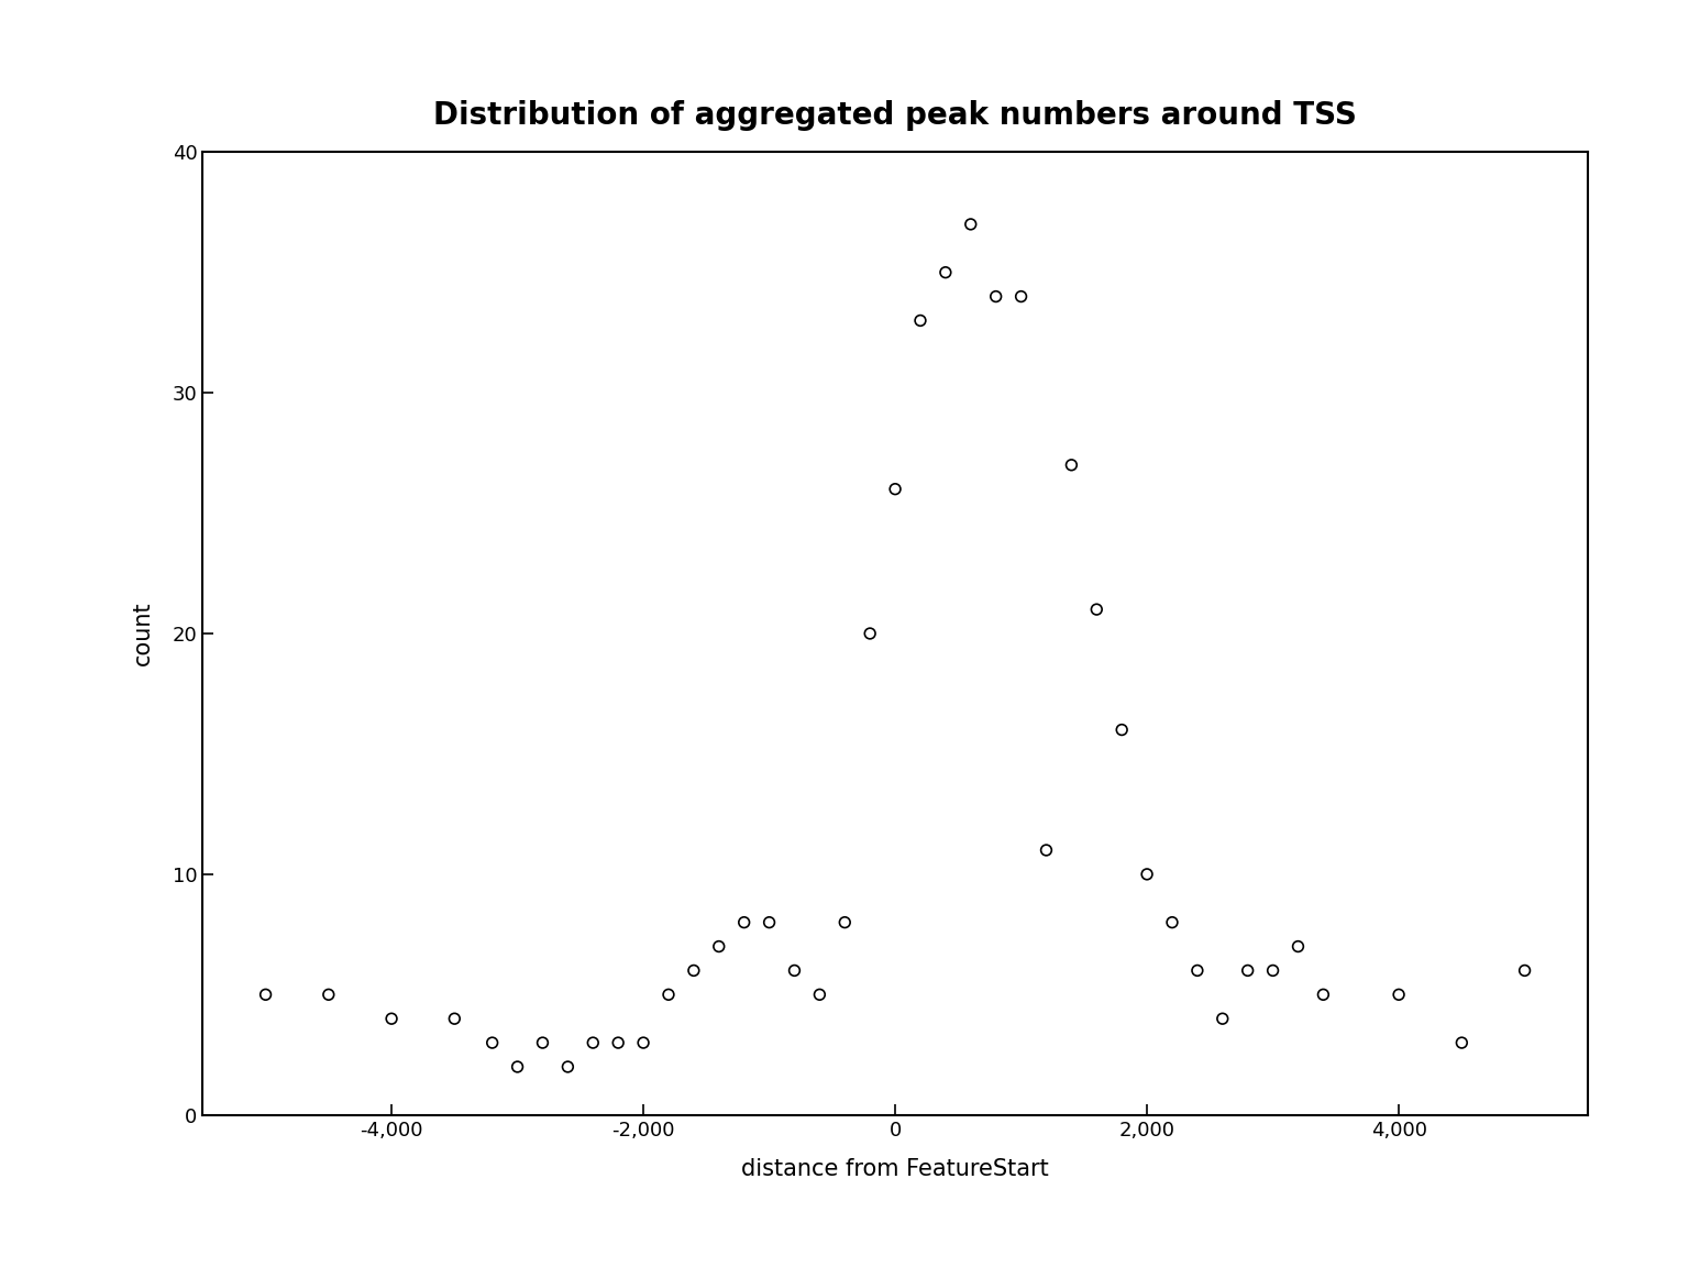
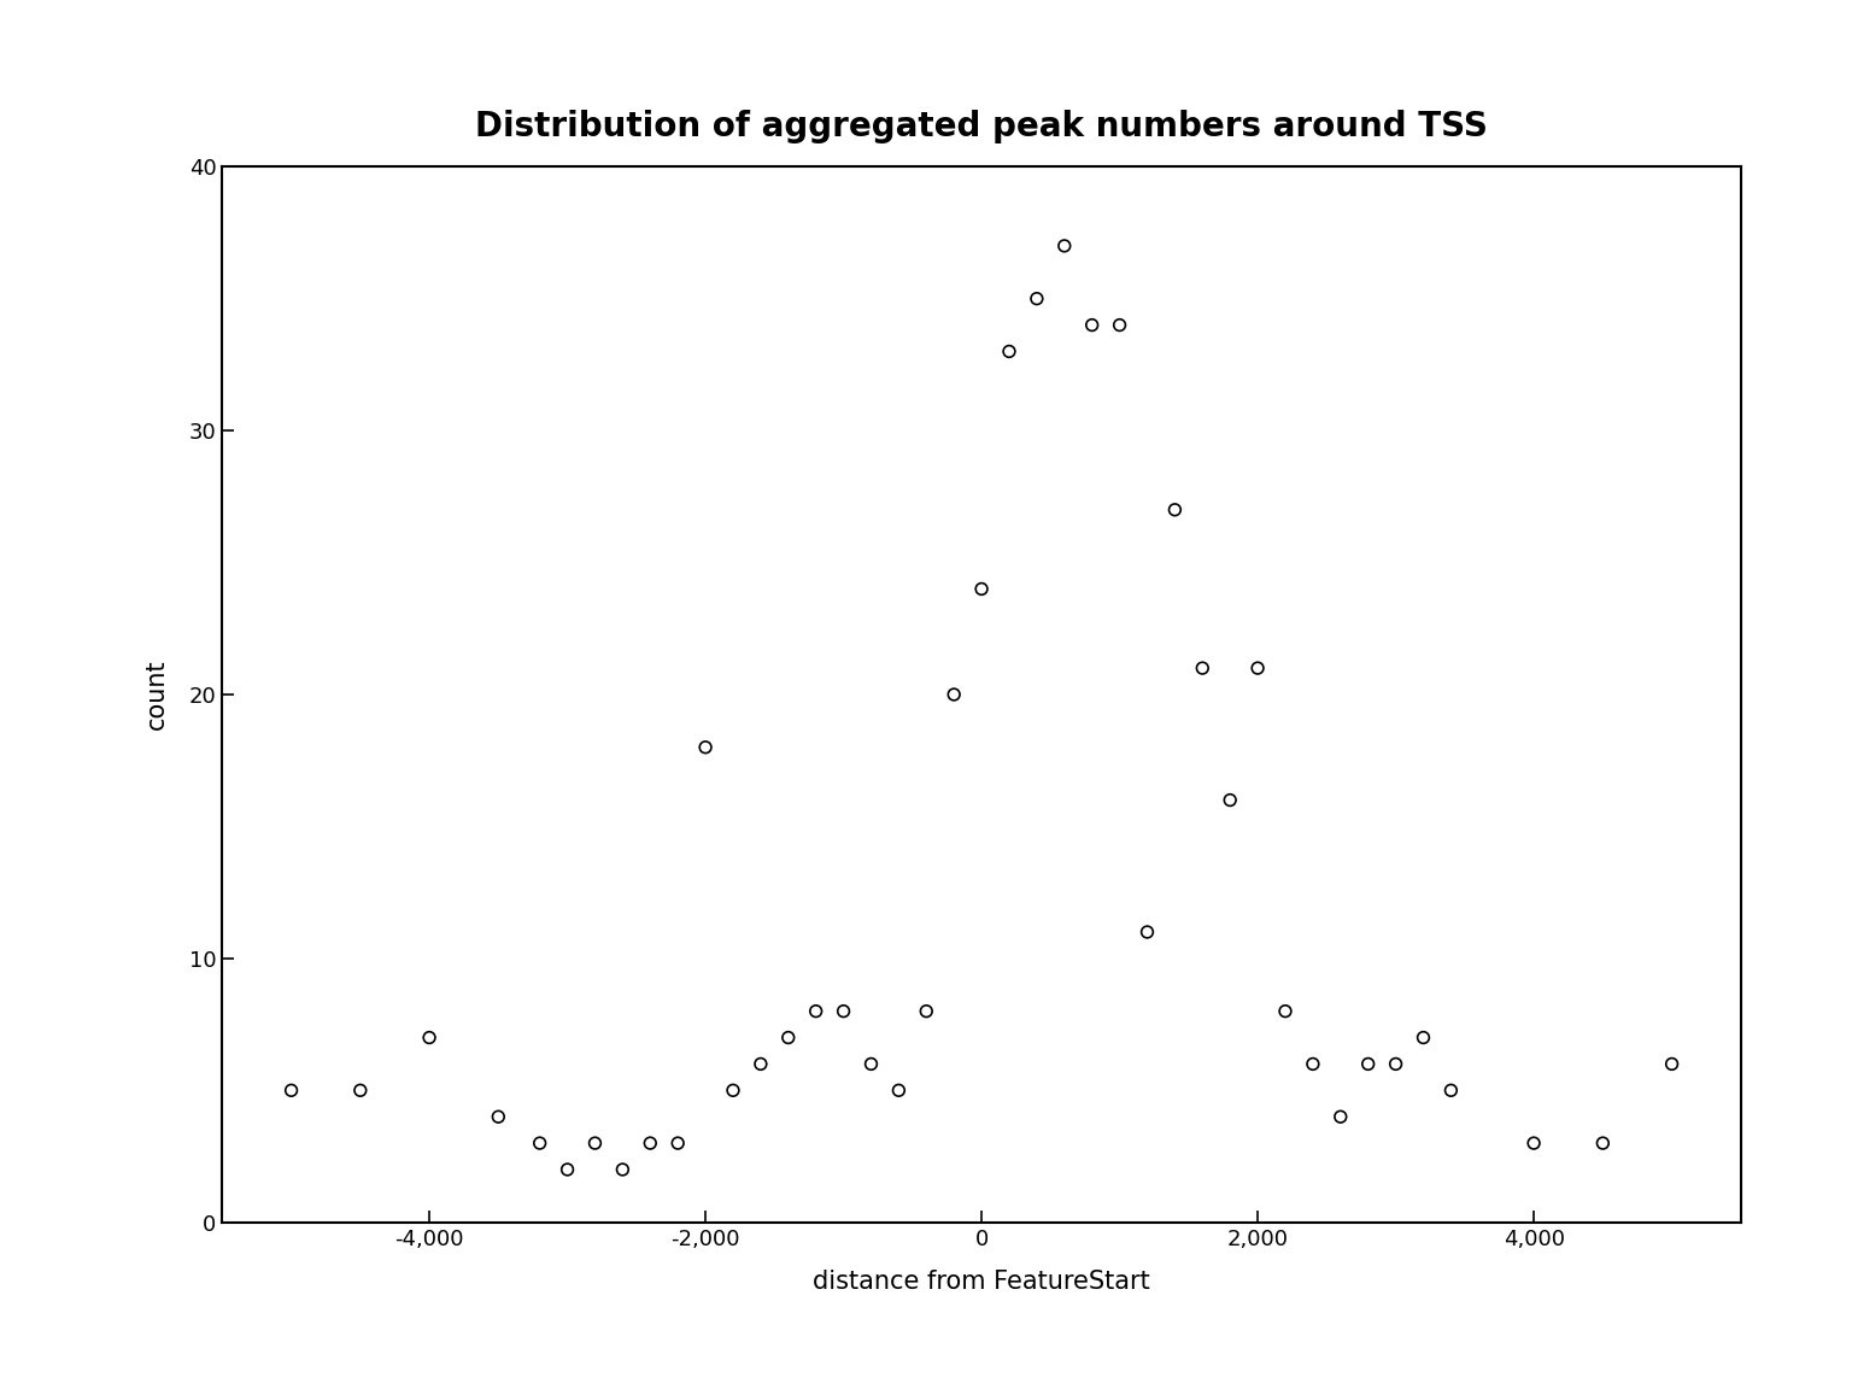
-4,000: 4 -> 7
-2,000: 3 -> 18
0: 26 -> 24
2,000: 10 -> 21
4,000: 5 -> 3
